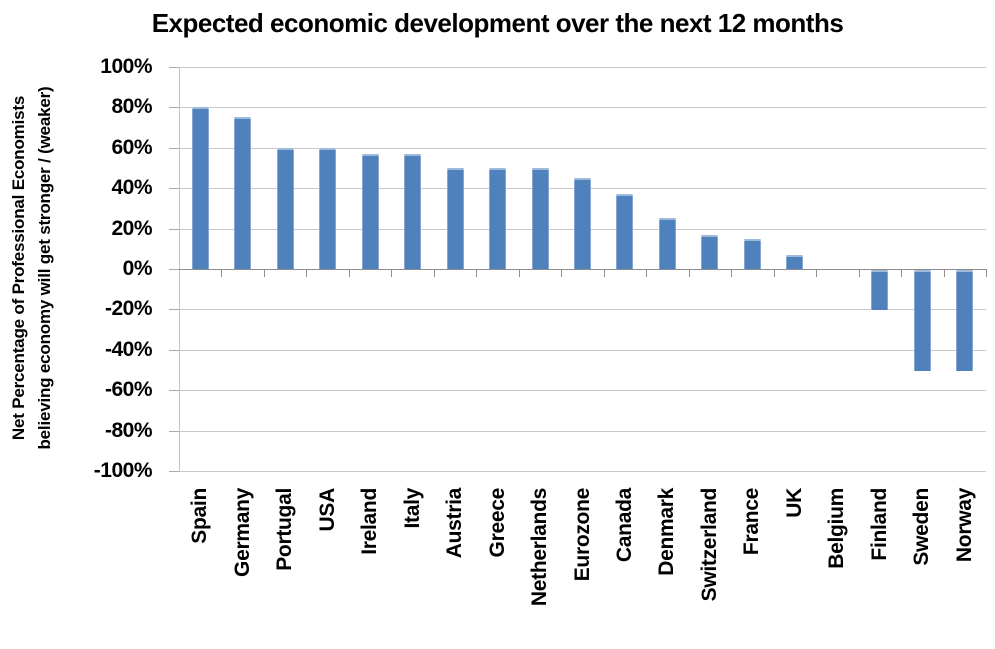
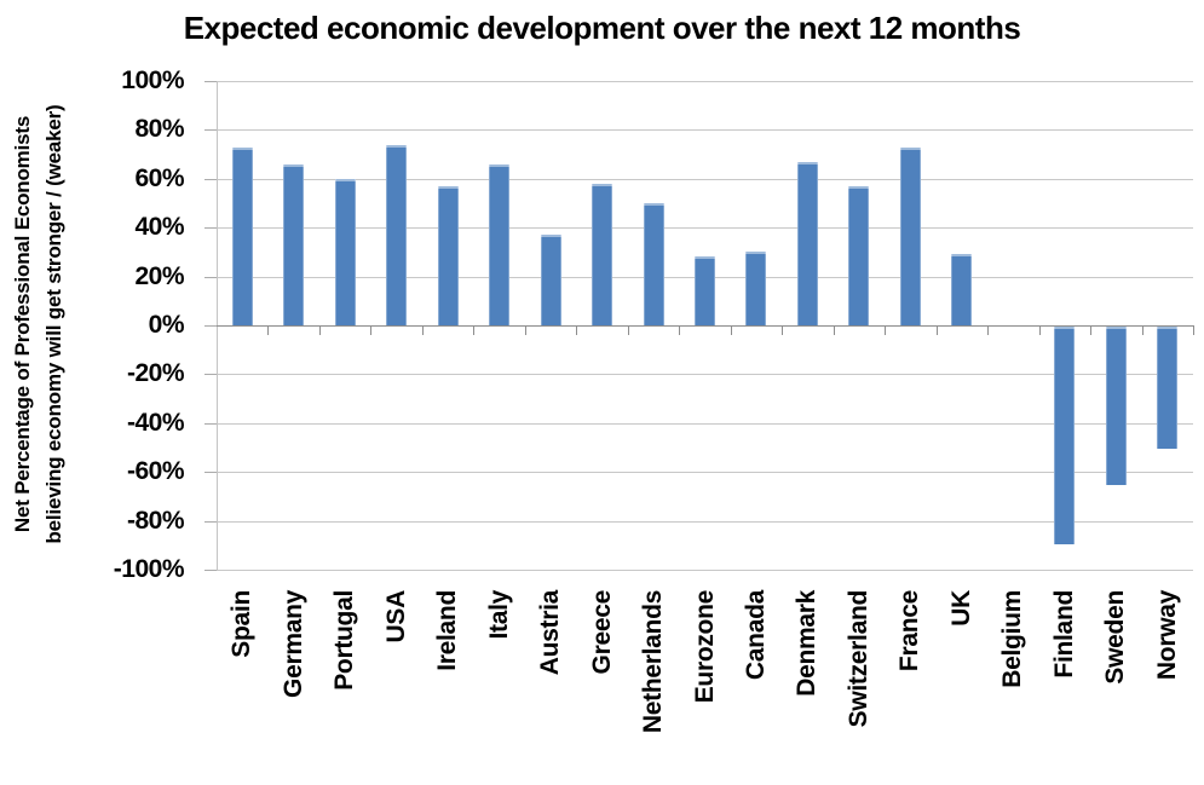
Spain: 80% -> 73%
Germany: 75% -> 66%
USA: 60% -> 74%
Italy: 57% -> 66%
Austria: 50% -> 37%
Greece: 50% -> 58%
Eurozone: 45% -> 28%
Canada: 37% -> 30%
Denmark: 25% -> 67%
Switzerland: 17% -> 57%
France: 15% -> 73%
UK: 7% -> 29%
Finland: -20% -> -89%
Sweden: -50% -> -65%
